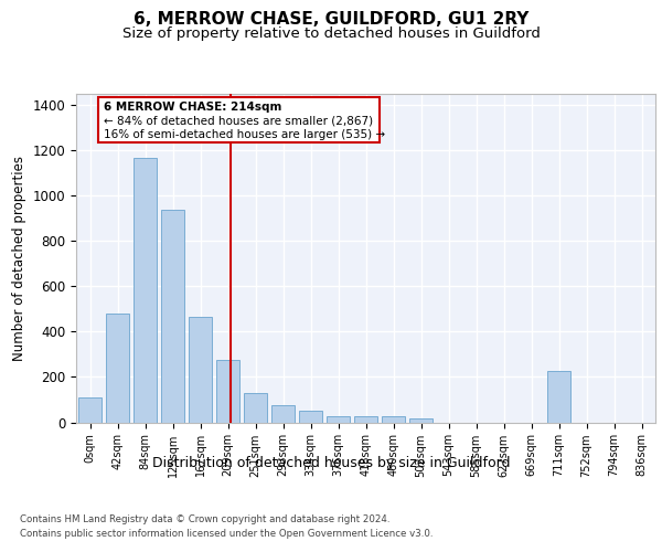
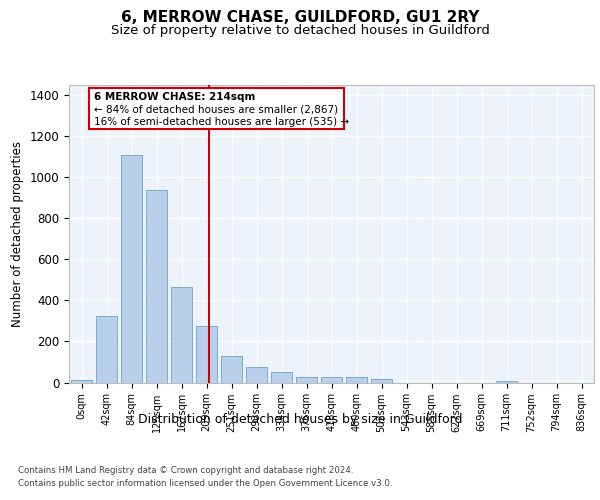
0sqm: 110 -> 10
42sqm: 480 -> 325
84sqm: 1165 -> 1110
711sqm: 225 -> 8
